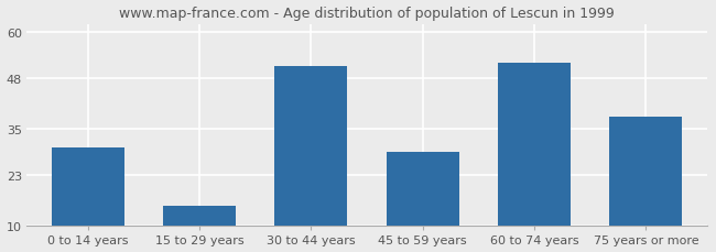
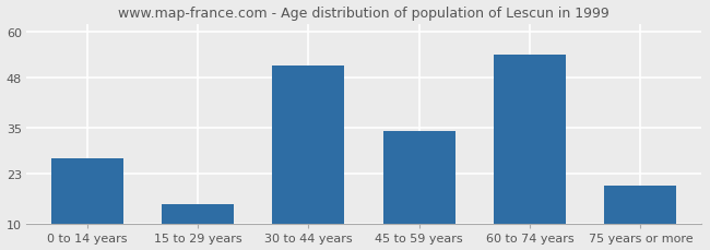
0 to 14 years: 30 -> 27
45 to 59 years: 29 -> 34
60 to 74 years: 52 -> 54
75 years or more: 38 -> 20
